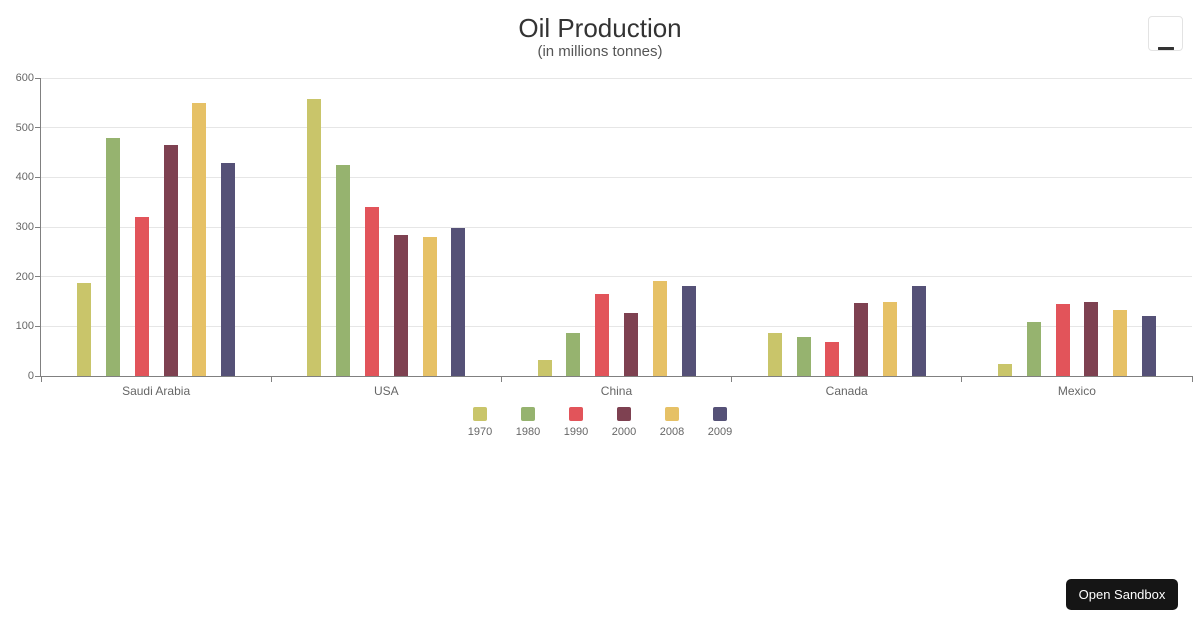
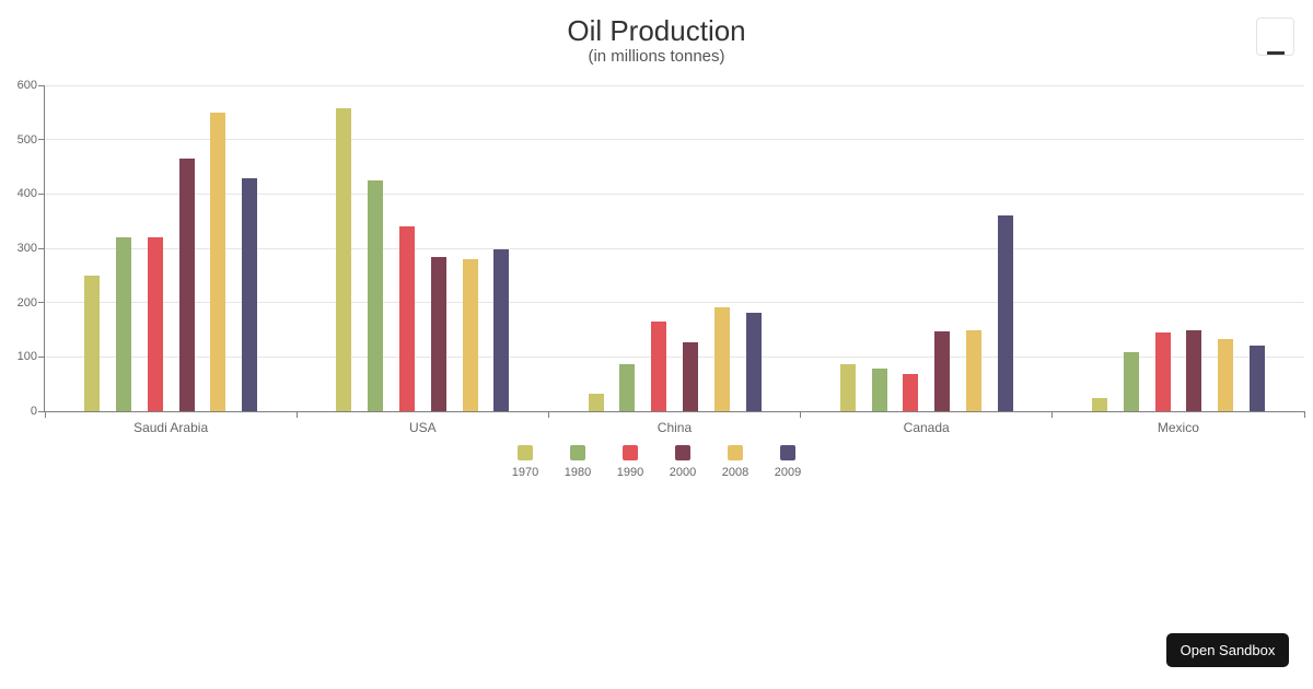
1970/Saudi Arabia: 190 -> 250
1980/Saudi Arabia: 480 -> 320
2009/Canada: 180 -> 360
